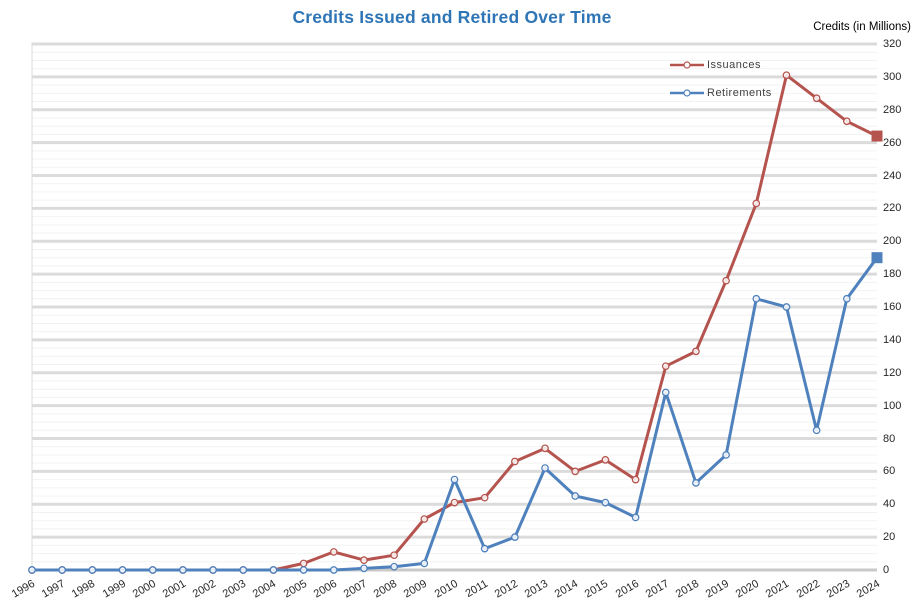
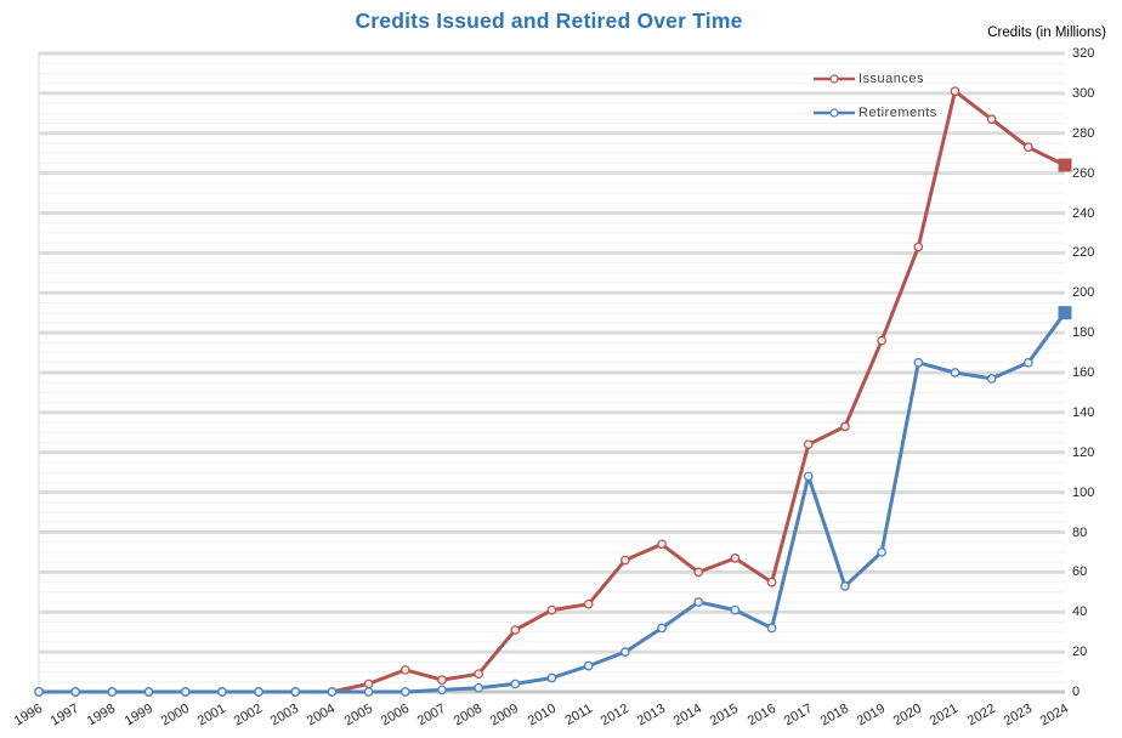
Retirements/2010: 55 -> 7
Retirements/2013: 62 -> 32
Retirements/2022: 85 -> 157
